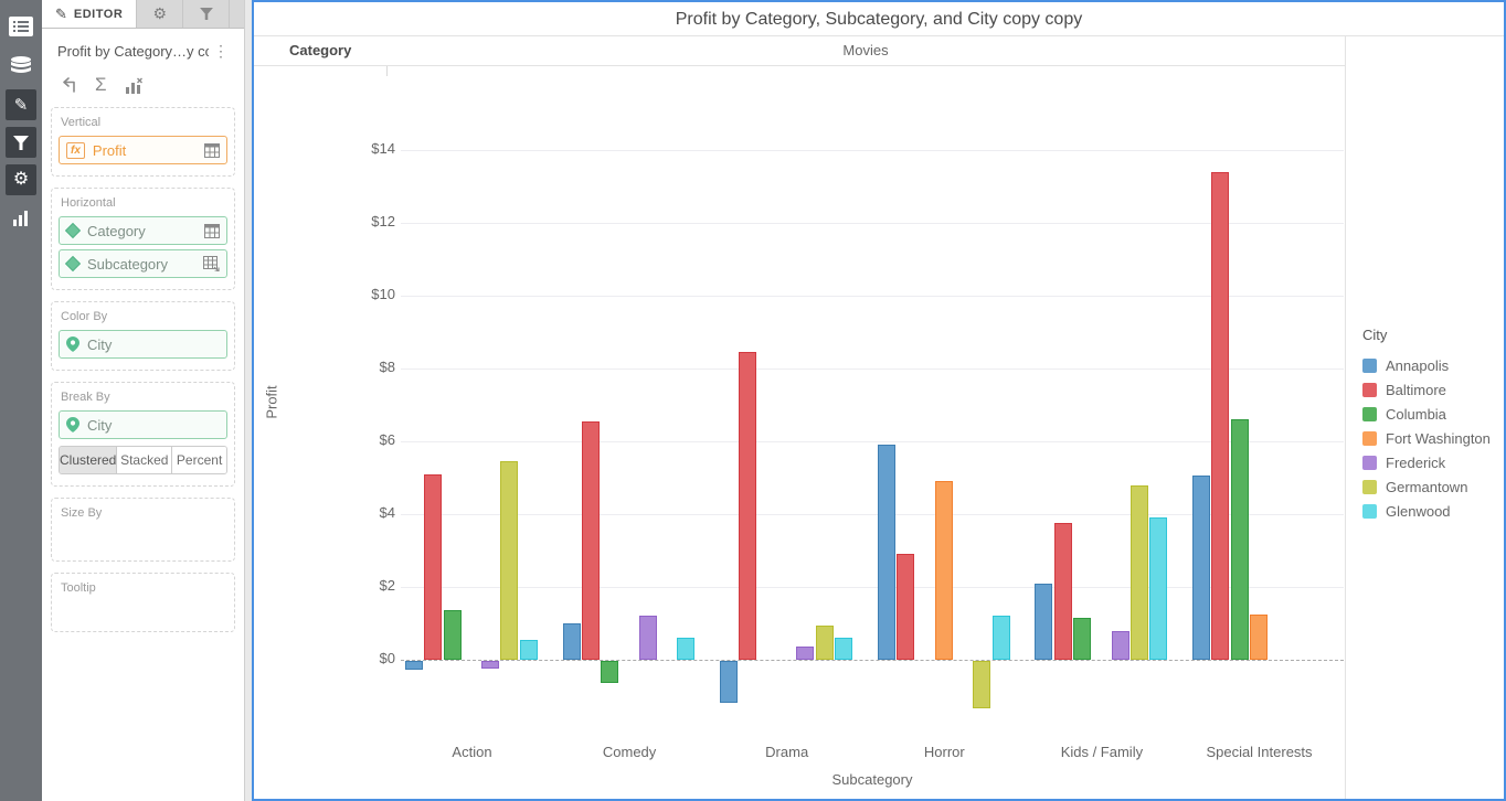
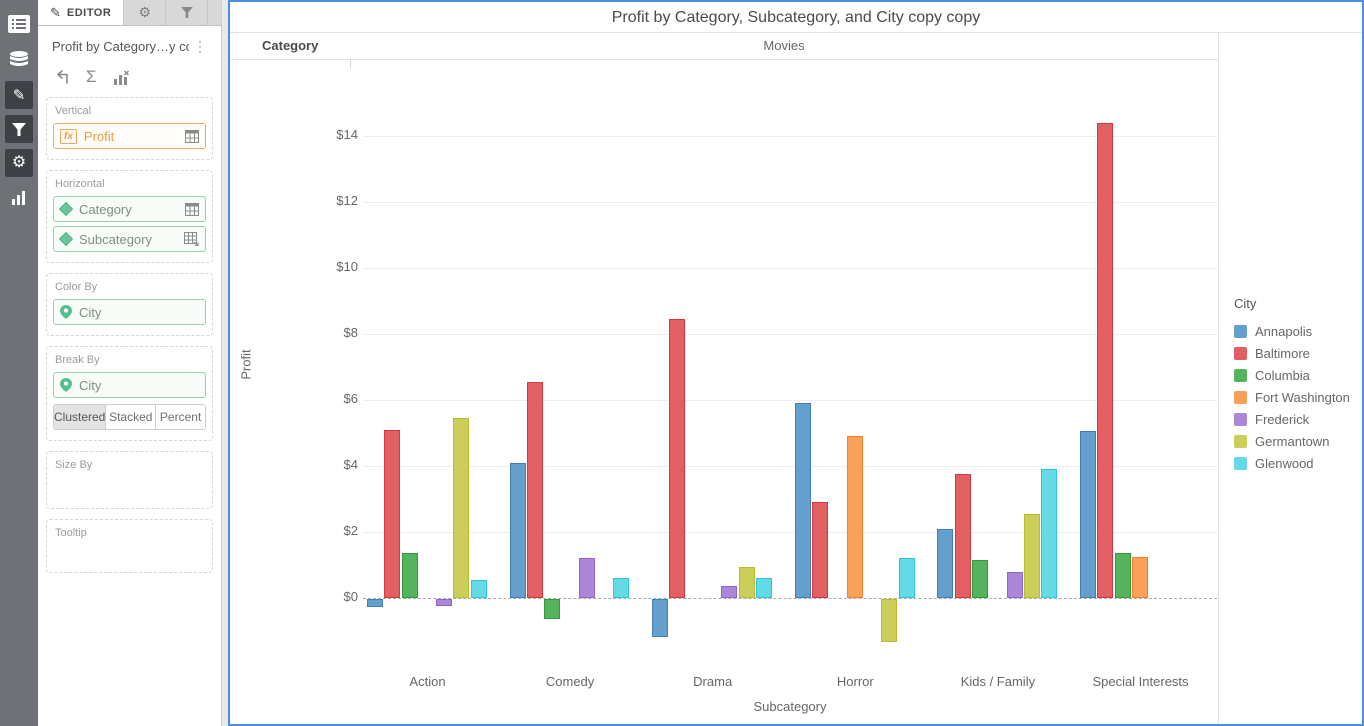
Annapolis/Comedy: $1.0 -> $4.1
Germantown/Kids / Family: $4.8 -> $2.5
Baltimore/Special Interests: $13.4 -> $14.4
Columbia/Special Interests: $6.6 -> $1.4
